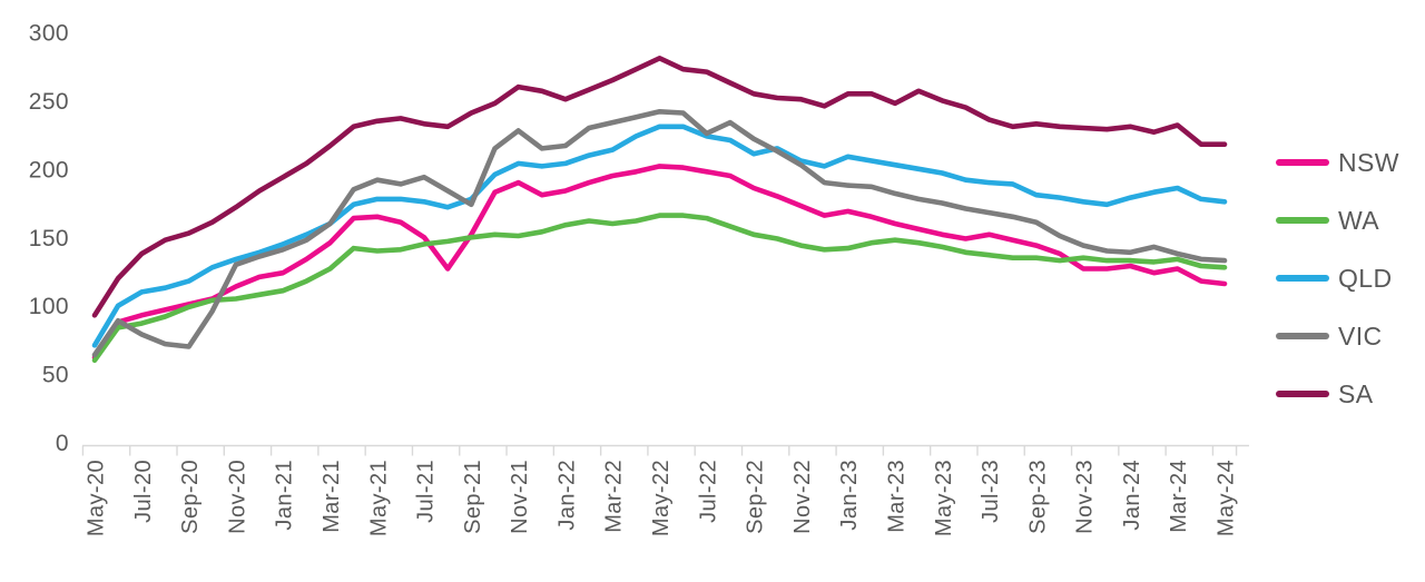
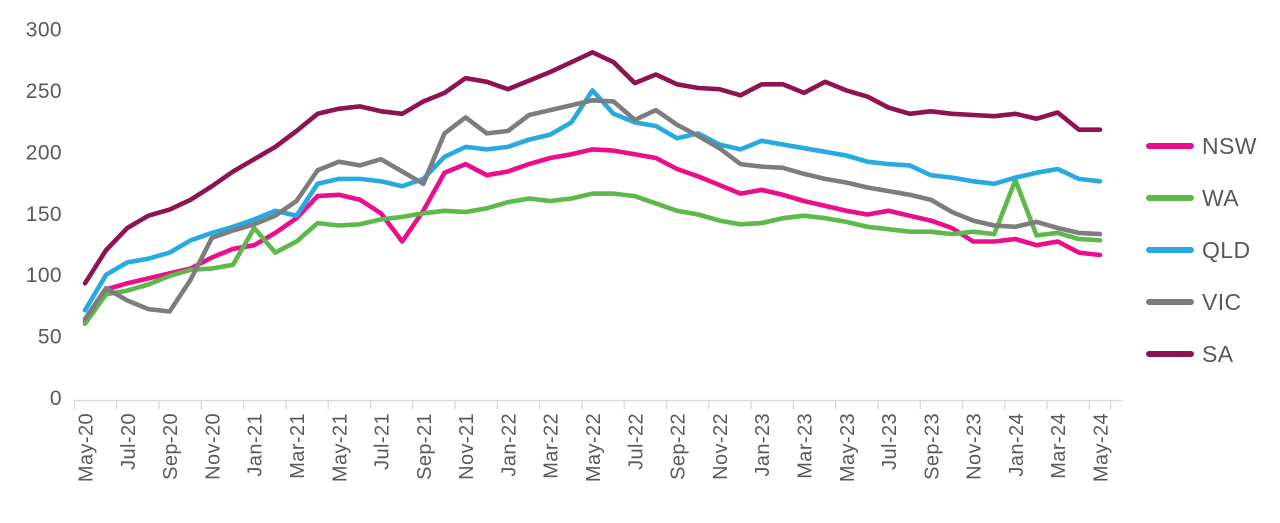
WA/Jan-21: 111 -> 138
QLD/Mar-21: 160 -> 148
QLD/May-22: 231 -> 250
SA/Jul-22: 271 -> 256
WA/Jan-24: 133 -> 177
